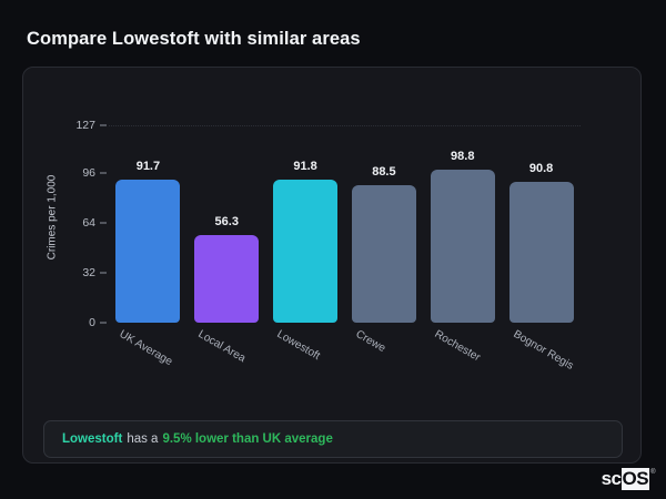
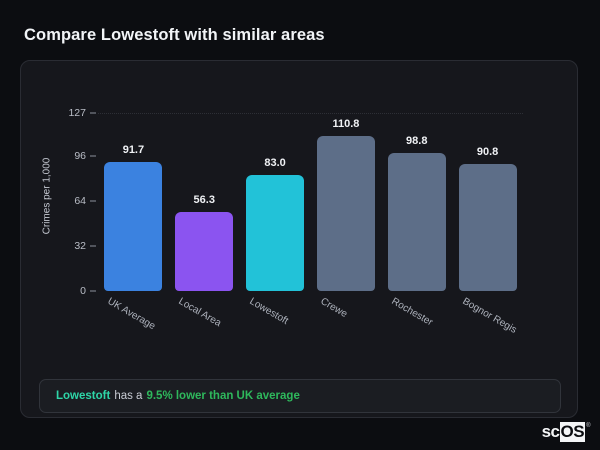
Lowestoft: 91.8 -> 83.0
Crewe: 88.5 -> 110.8
